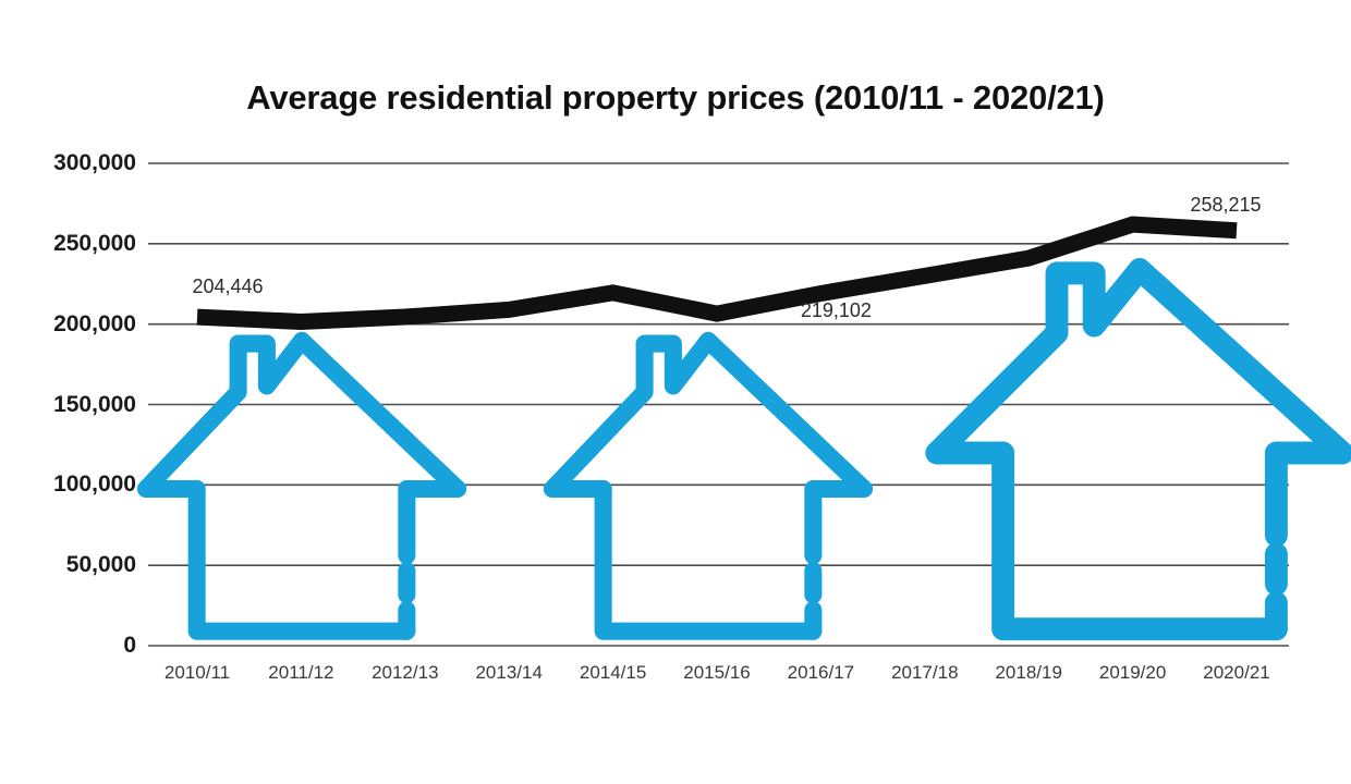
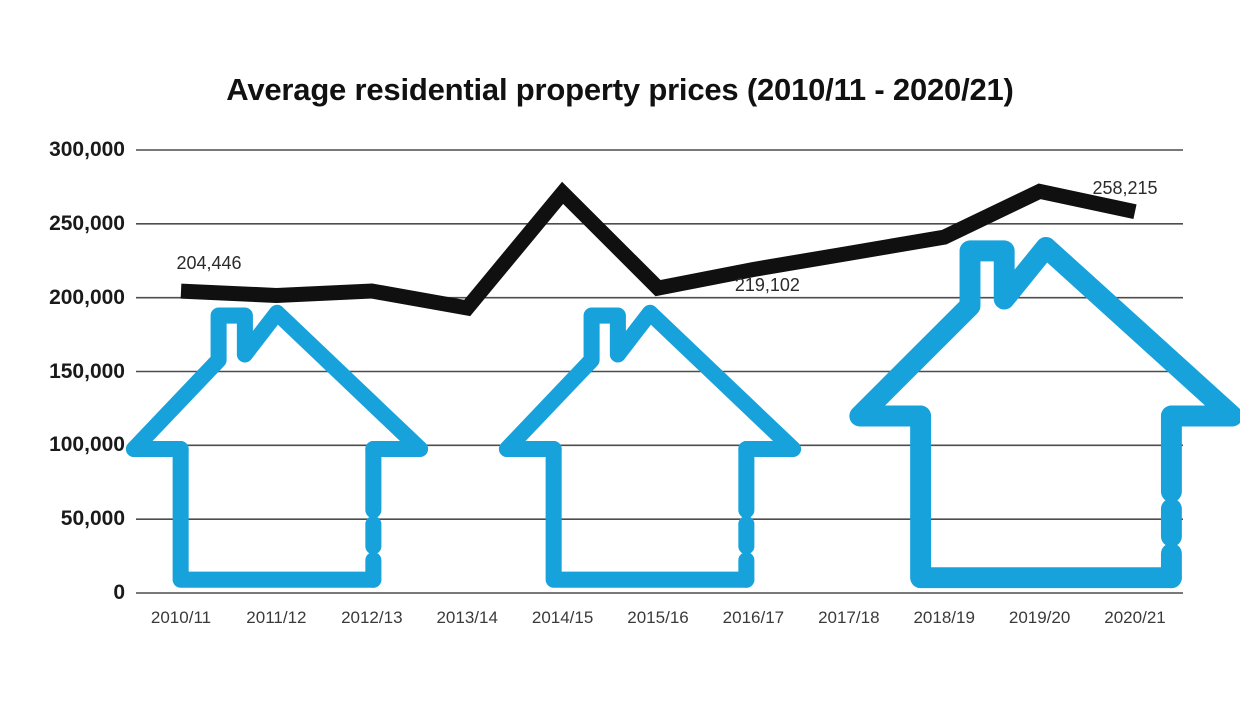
2013/14: 209000 -> 193000
2014/15: 220000 -> 271000
2019/20: 262000 -> 272000
